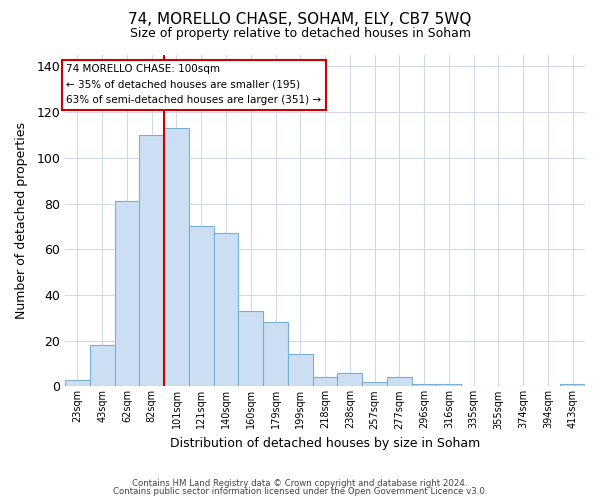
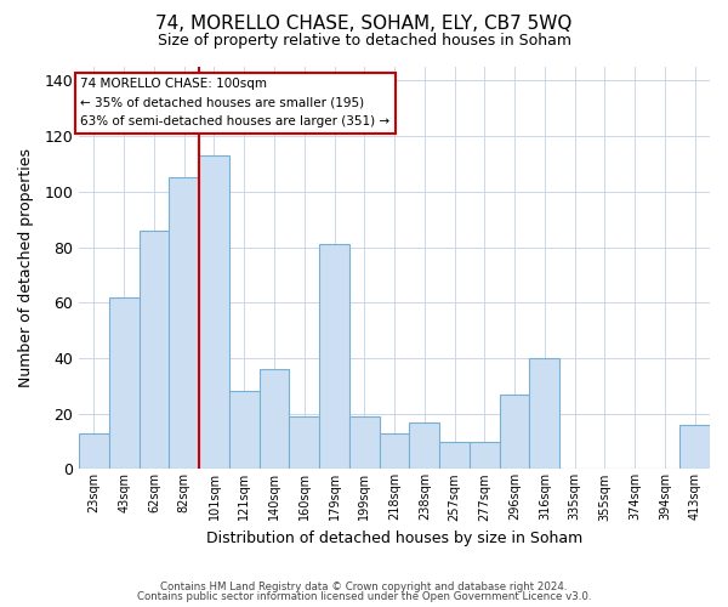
23sqm: 3 -> 13
43sqm: 18 -> 62
62sqm: 81 -> 86
82sqm: 110 -> 105
121sqm: 70 -> 28
140sqm: 67 -> 36
160sqm: 33 -> 19
179sqm: 28 -> 81
199sqm: 14 -> 19
218sqm: 4 -> 13
238sqm: 6 -> 17
257sqm: 2 -> 10
277sqm: 4 -> 10
296sqm: 1 -> 27
316sqm: 1 -> 40
413sqm: 1 -> 16
